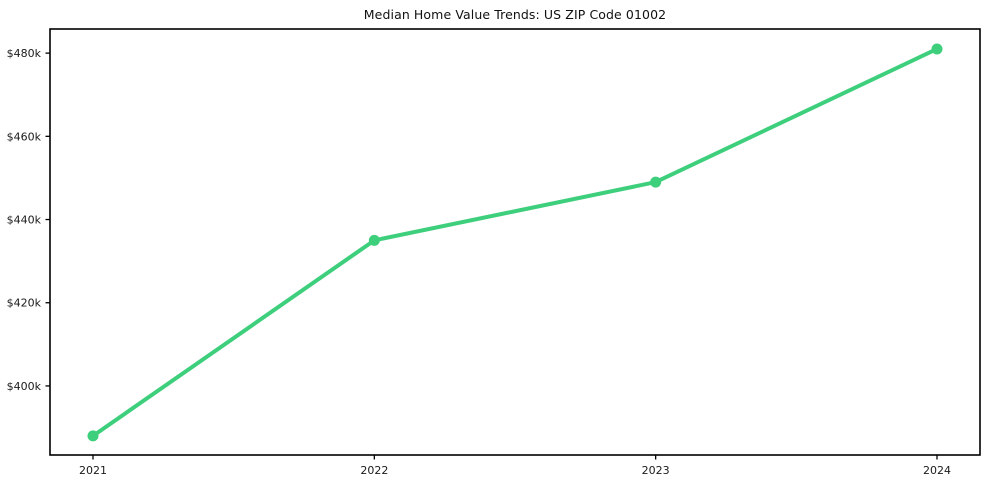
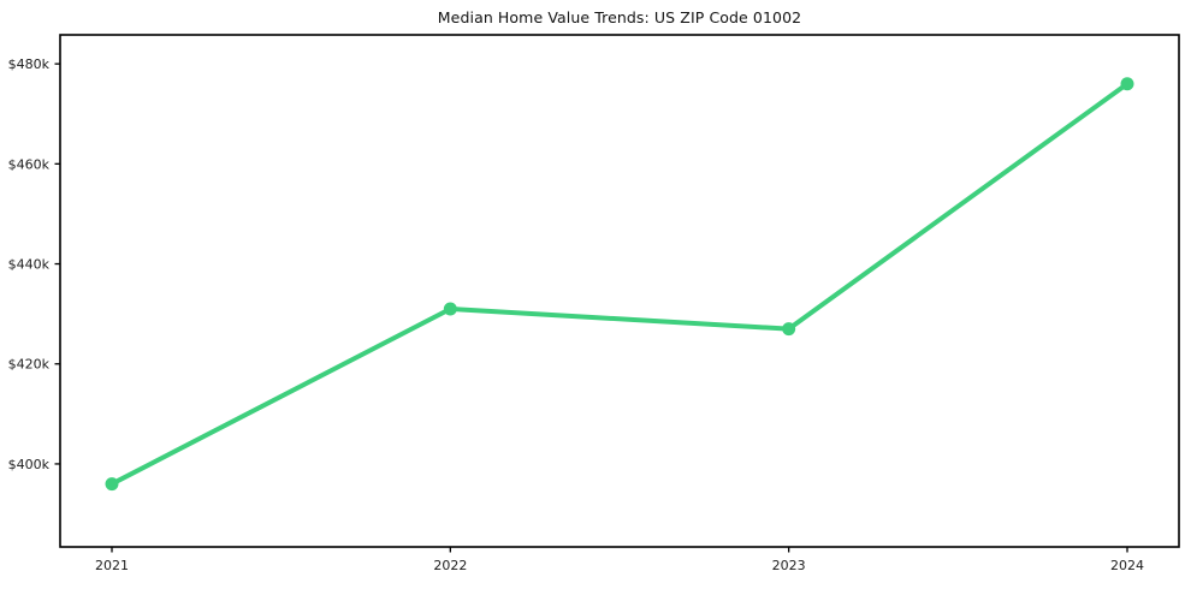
2021: $388k -> $396k
2022: $435k -> $431k
2023: $449k -> $427k
2024: $481k -> $476k
